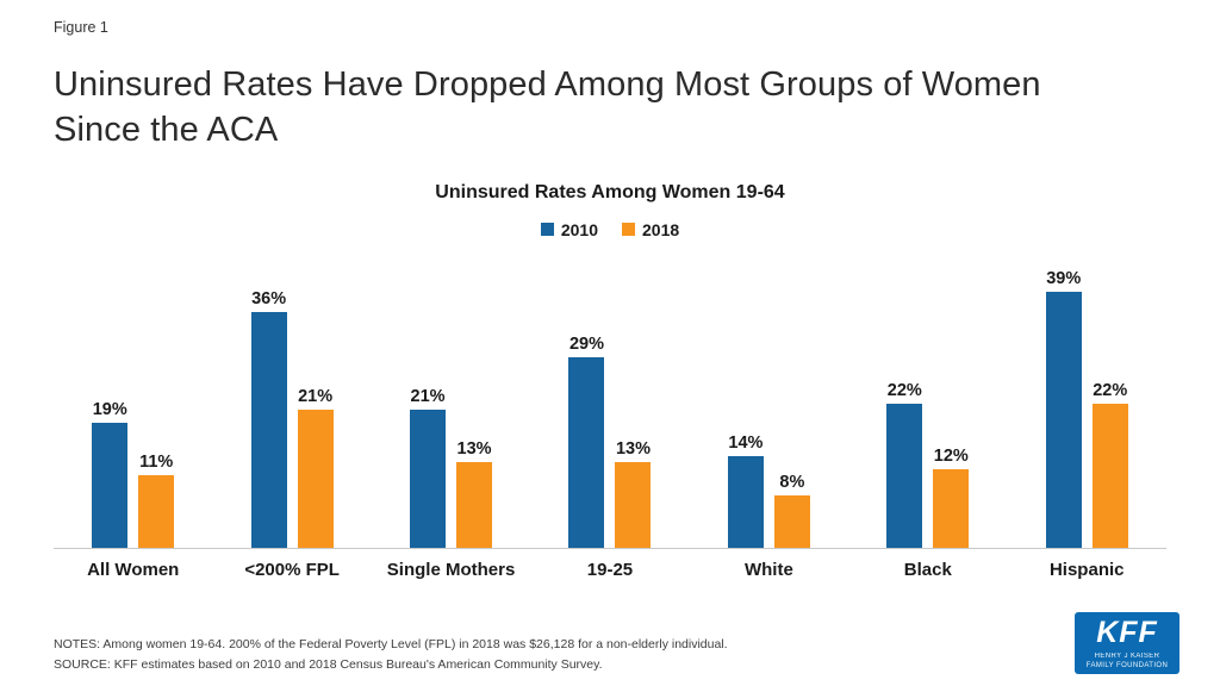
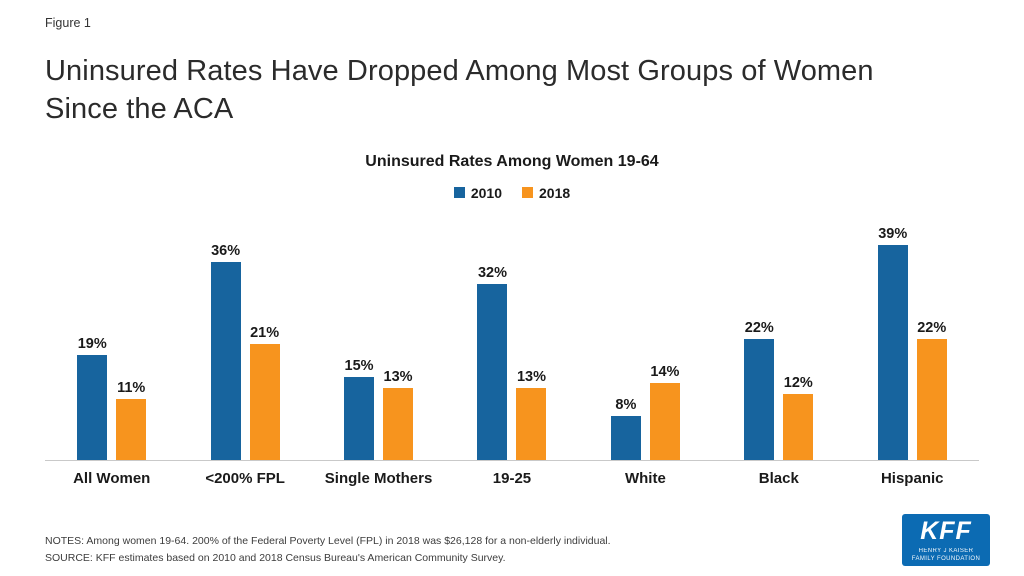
2010/Single Mothers: 21% -> 15%
2010/19-25: 29% -> 32%
2010/White: 14% -> 8%
2018/White: 8% -> 14%
